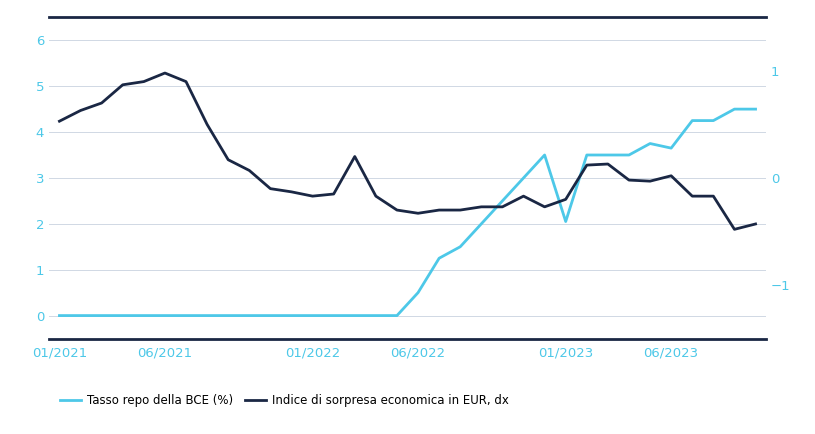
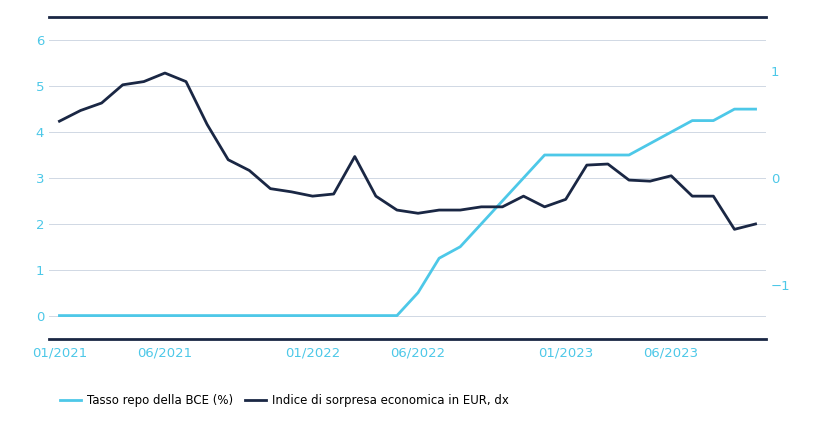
Tasso repo della BCE (%)/01/2023: 2.05 -> 3.50
Tasso repo della BCE (%)/06/2023: 3.65 -> 4.00
